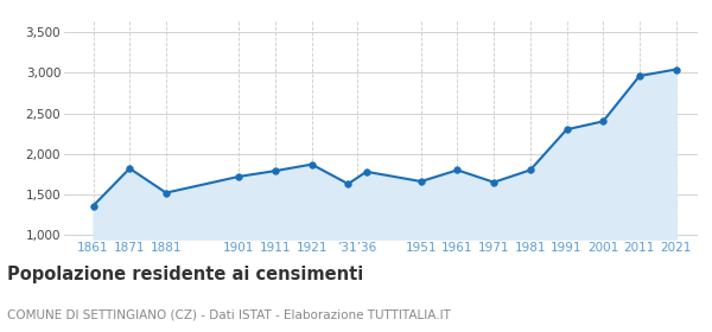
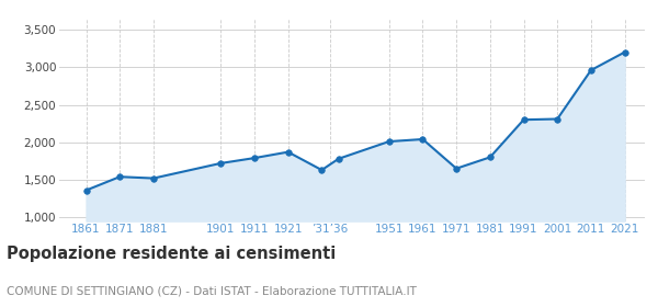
1871: 1,820 -> 1,540
1951: 1,660 -> 2,010
1961: 1,800 -> 2,040
2001: 2,400 -> 2,310
2021: 3,040 -> 3,200
